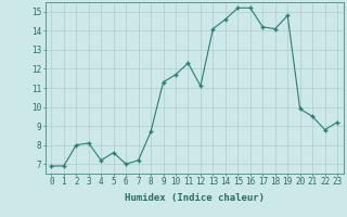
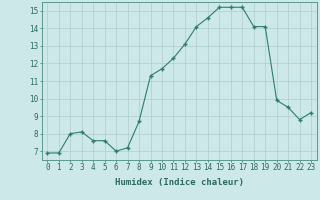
4: 7.2 -> 7.6
12: 11.1 -> 13.1
17: 14.2 -> 15.2
19: 14.8 -> 14.1
